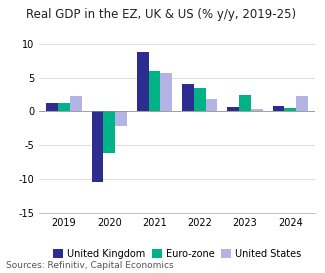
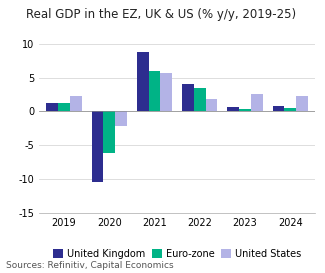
Euro-zone/2023: 2.4 -> 0.4
United States/2023: 0.4 -> 2.5
